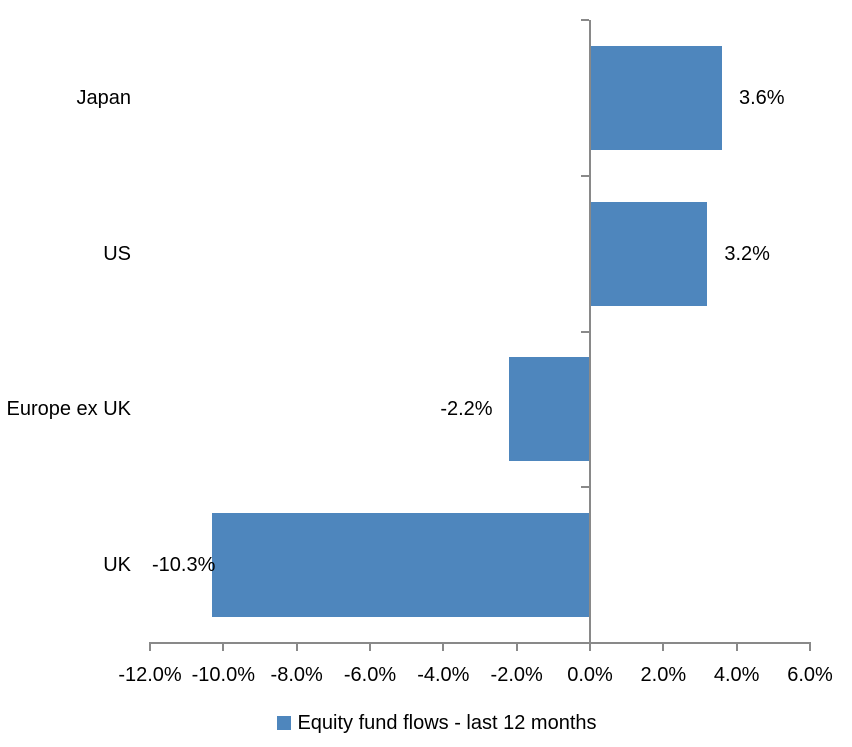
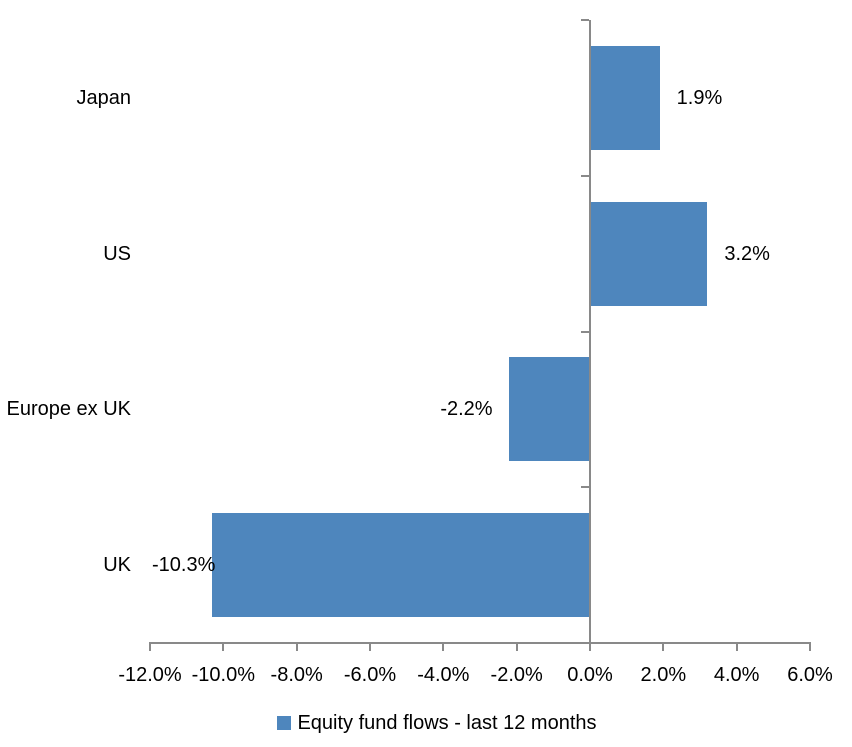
Japan: 3.6% -> 1.9%
